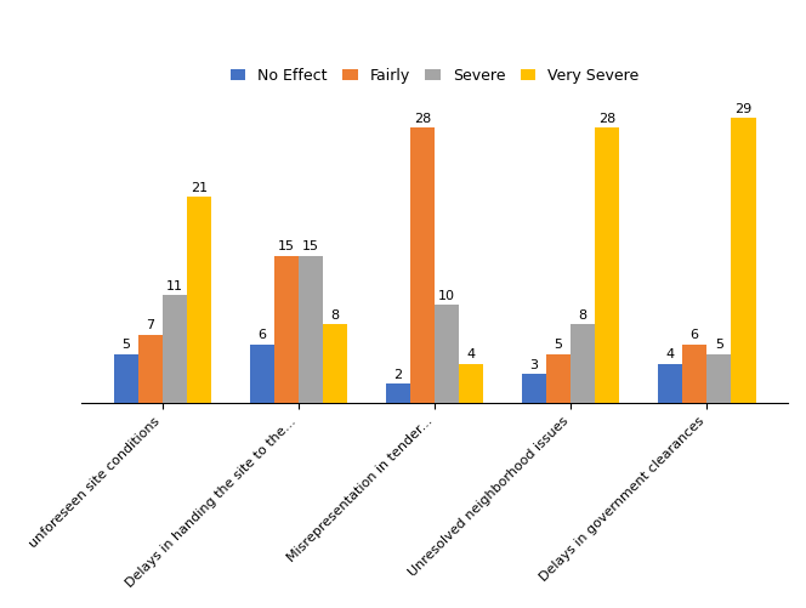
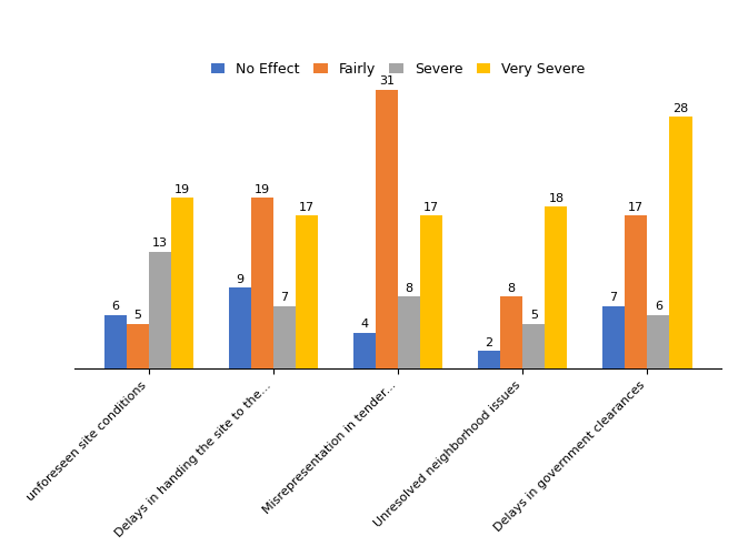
No Effect/unforeseen site conditions: 5 -> 6
Fairly/unforeseen site conditions: 7 -> 5
Severe/unforeseen site conditions: 11 -> 13
Very Severe/unforeseen site conditions: 21 -> 19
No Effect/Delays in handing the site to the...: 6 -> 9
Fairly/Delays in handing the site to the...: 15 -> 19
Severe/Delays in handing the site to the...: 15 -> 7
Very Severe/Delays in handing the site to the...: 8 -> 17
No Effect/Misrepresentation in tender...: 2 -> 4
Fairly/Misrepresentation in tender...: 28 -> 31
Severe/Misrepresentation in tender...: 10 -> 8
Very Severe/Misrepresentation in tender...: 4 -> 17
No Effect/Unresolved neighborhood issues: 3 -> 2
Fairly/Unresolved neighborhood issues: 5 -> 8
Severe/Unresolved neighborhood issues: 8 -> 5
Very Severe/Unresolved neighborhood issues: 28 -> 18
No Effect/Delays in government clearances: 4 -> 7
Fairly/Delays in government clearances: 6 -> 17
Severe/Delays in government clearances: 5 -> 6
Very Severe/Delays in government clearances: 29 -> 28
